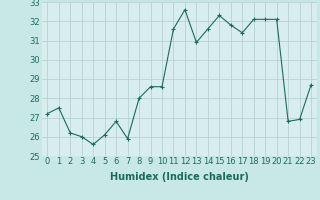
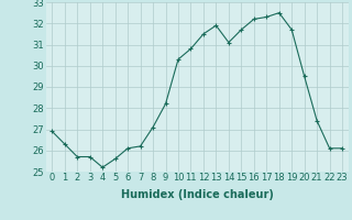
0: 27.2 -> 26.9
1: 27.5 -> 26.3
2: 26.2 -> 25.7
3: 26.0 -> 25.7
4: 25.6 -> 25.2
5: 26.1 -> 25.6
6: 26.8 -> 26.1
7: 25.9 -> 26.2
8: 28.0 -> 27.1
9: 28.6 -> 28.2
10: 28.6 -> 30.3
11: 31.6 -> 30.8
12: 32.6 -> 31.5
13: 30.9 -> 31.9
14: 31.6 -> 31.1
15: 32.3 -> 31.7
16: 31.8 -> 32.2
17: 31.4 -> 32.3
18: 32.1 -> 32.5
19: 32.1 -> 31.7
20: 32.1 -> 29.5
21: 26.8 -> 27.4
22: 26.9 -> 26.1
23: 28.7 -> 26.1
